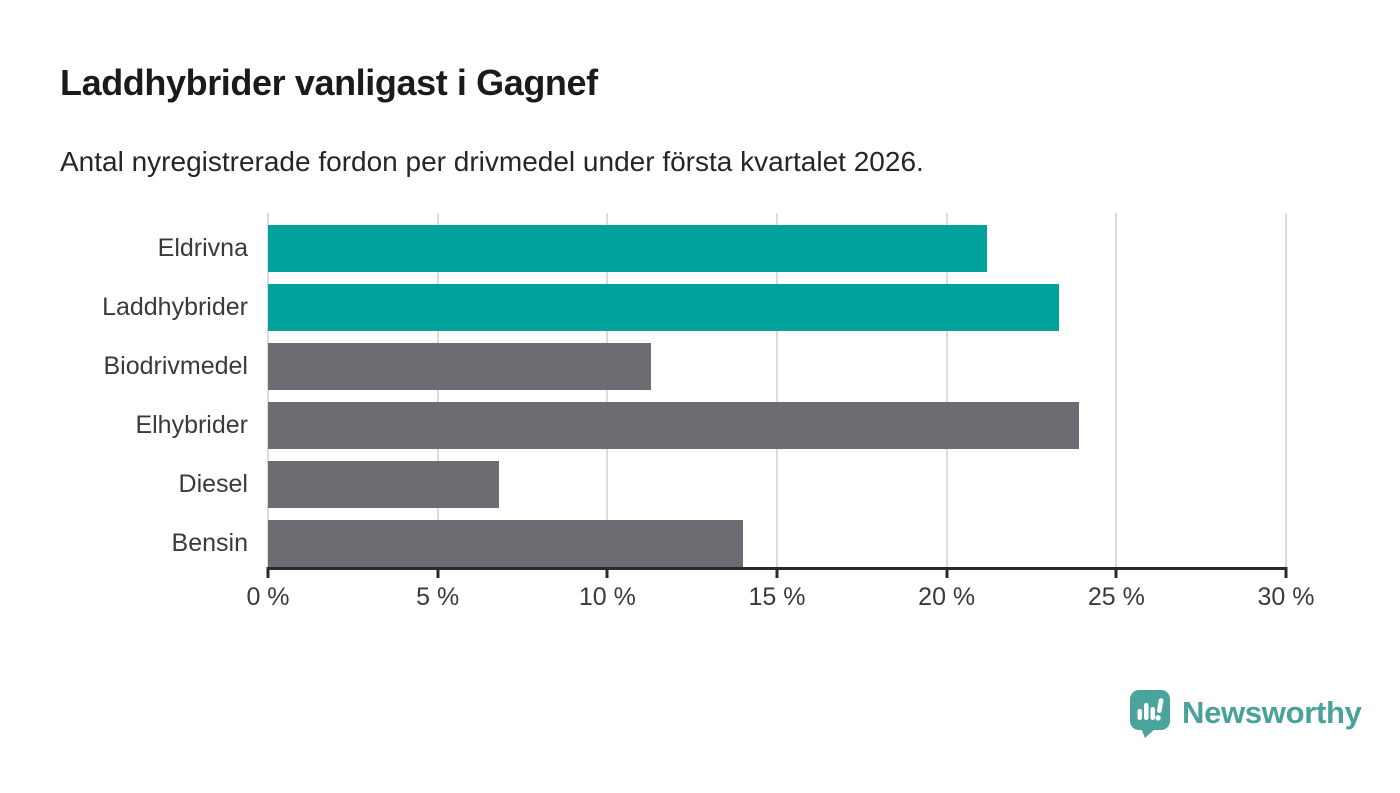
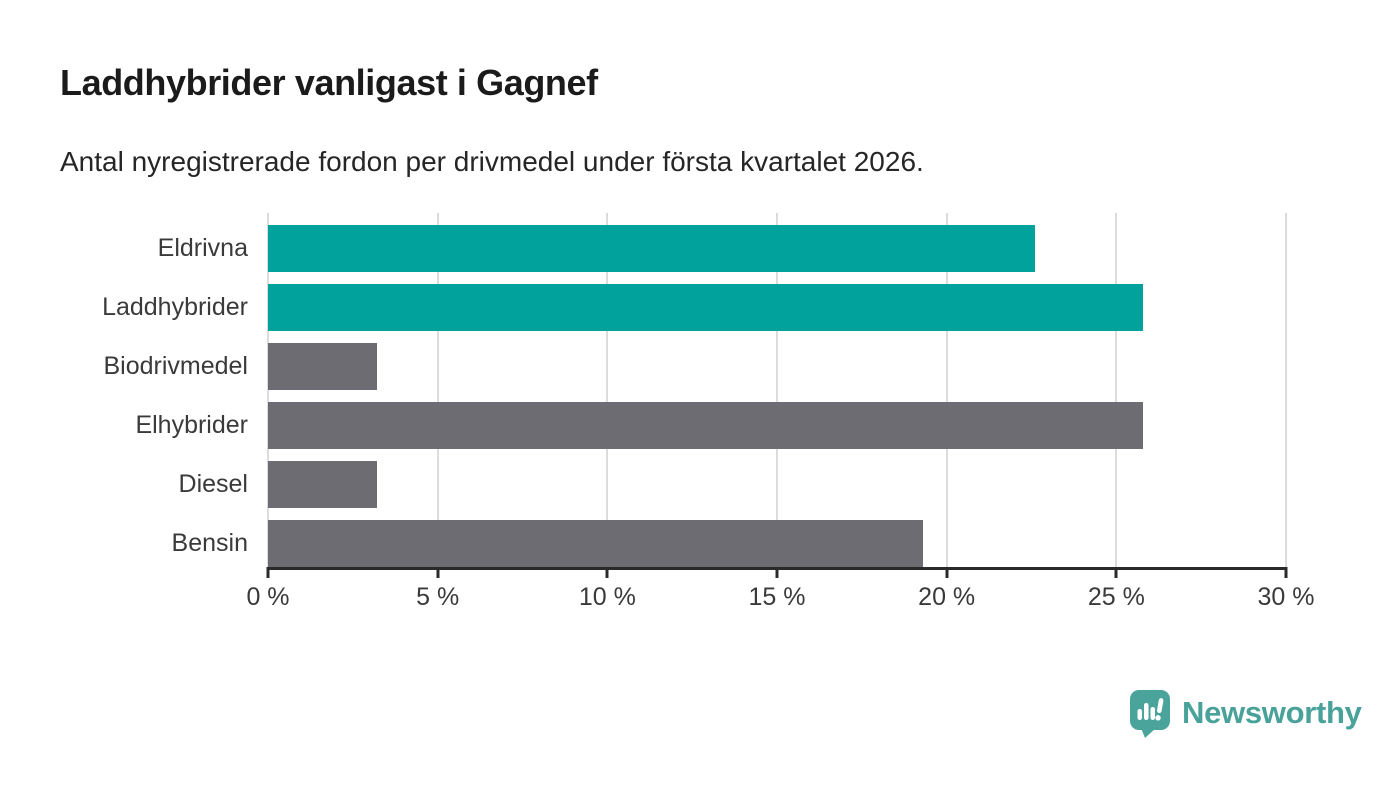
Eldrivna: 21.2% -> 22.6%
Laddhybrider: 23.3% -> 25.8%
Biodrivmedel: 11.3% -> 3.2%
Elhybrider: 23.9% -> 25.8%
Diesel: 6.8% -> 3.2%
Bensin: 14.0% -> 19.3%
